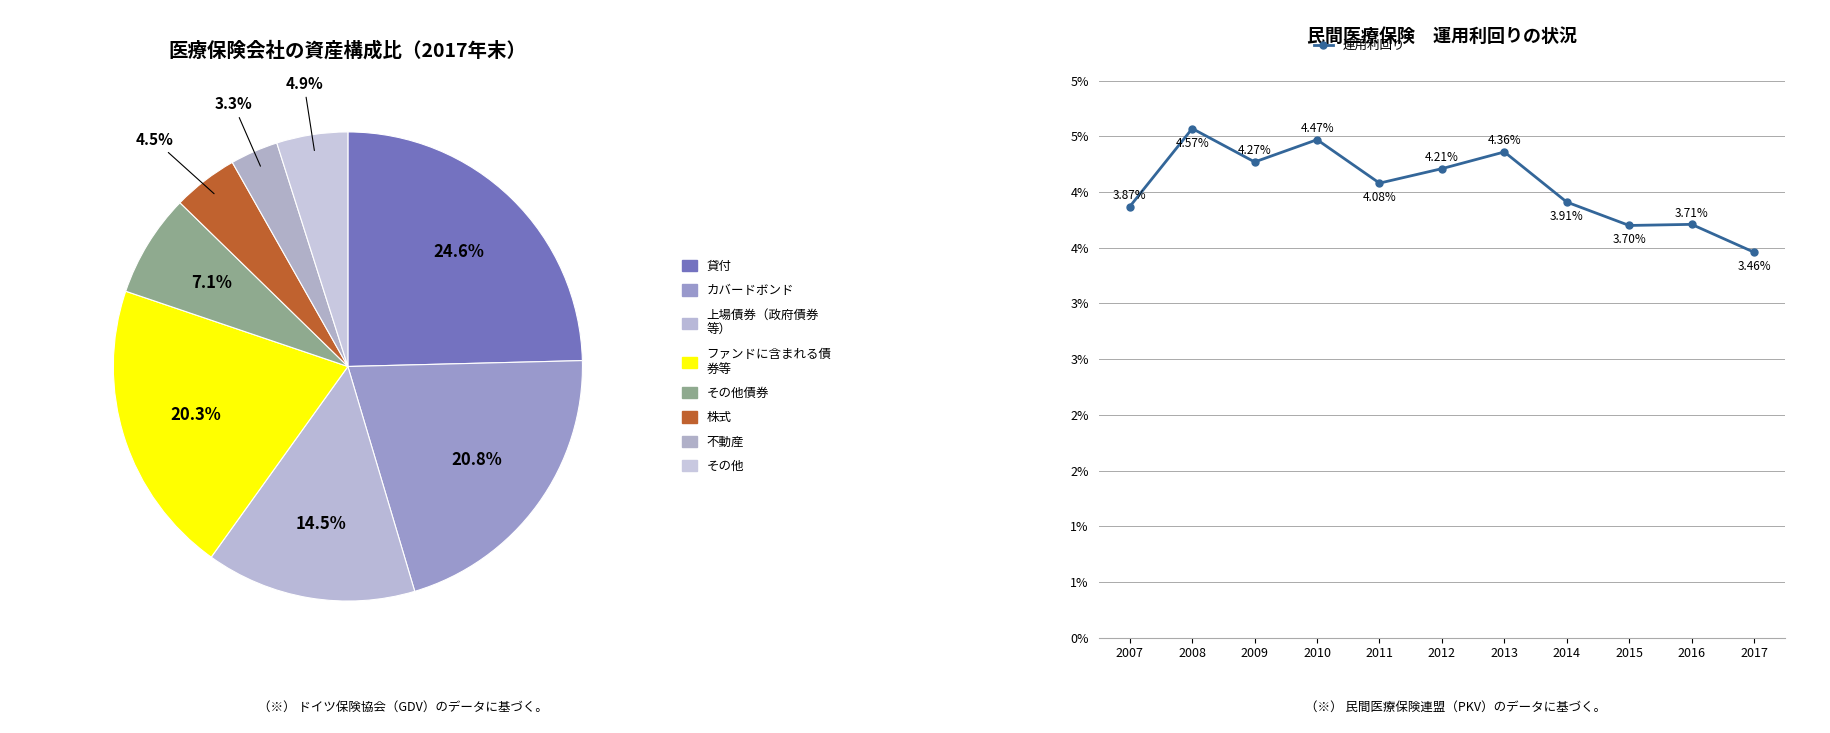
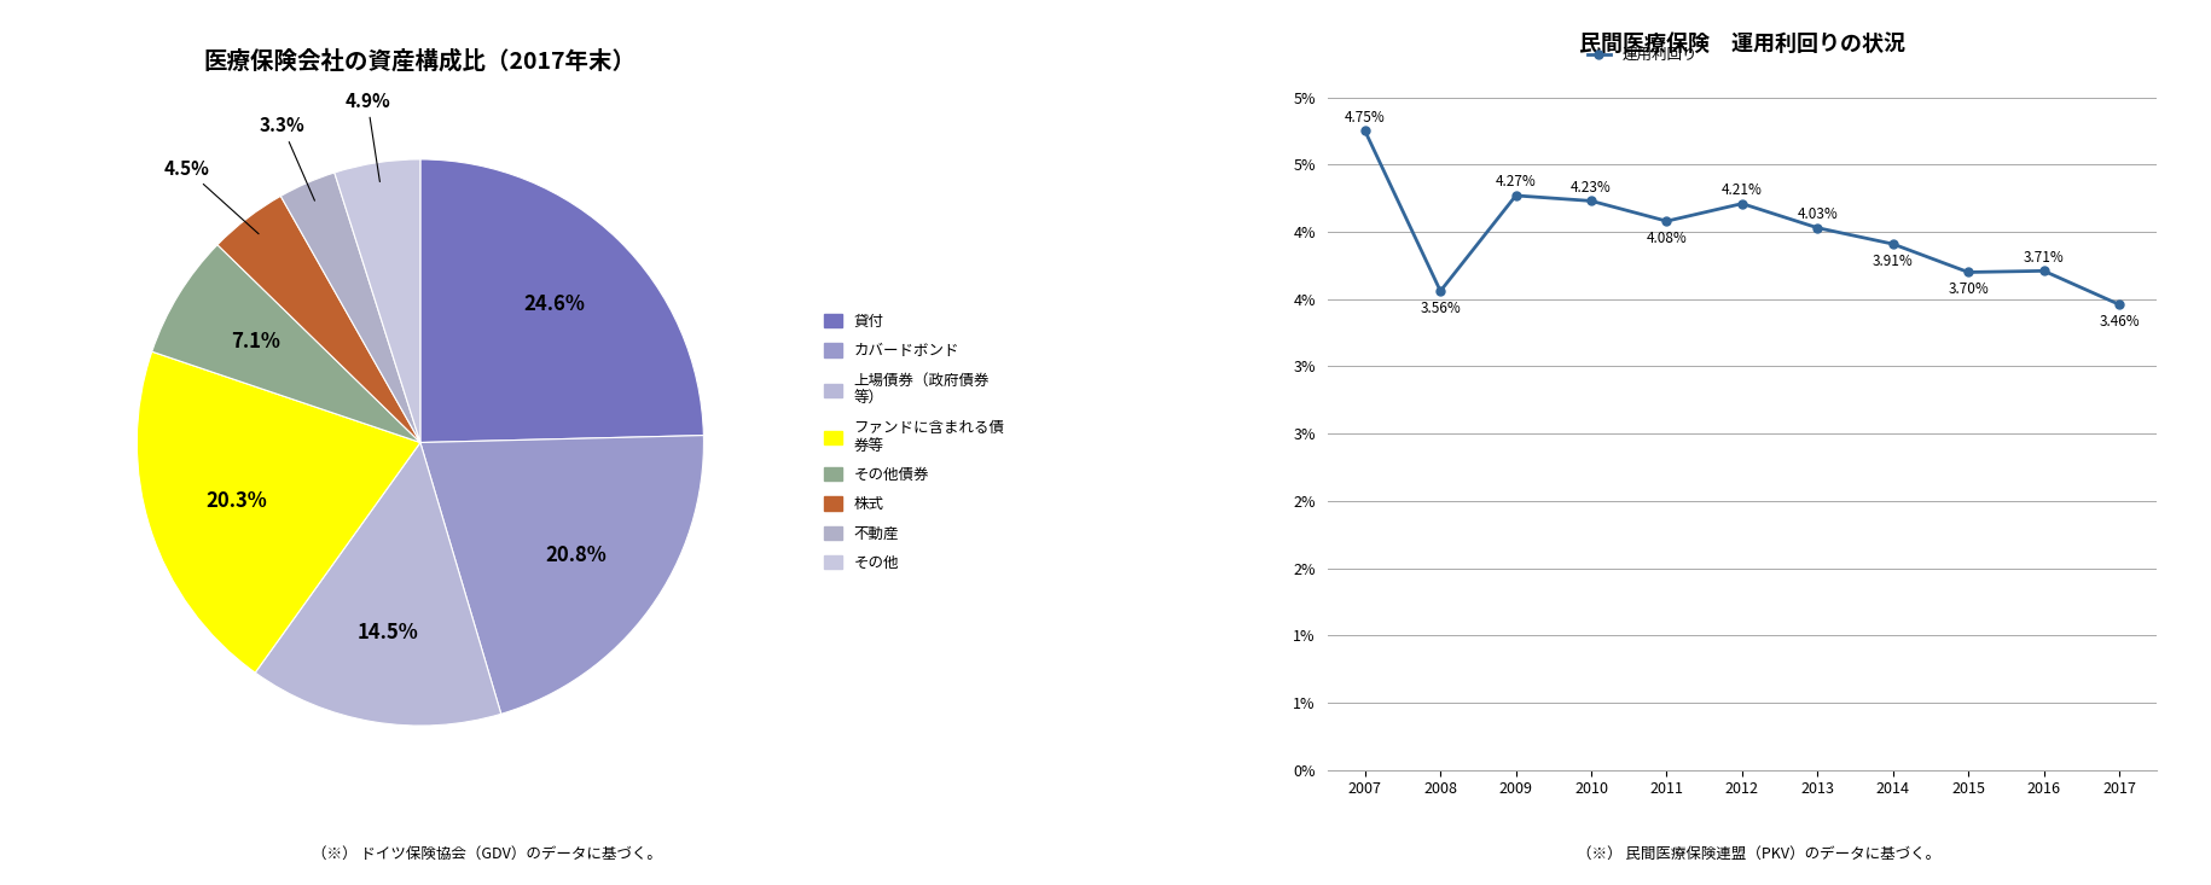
2007: 3.87% -> 4.75%
2008: 4.57% -> 3.56%
2010: 4.47% -> 4.23%
2013: 4.36% -> 4.03%
